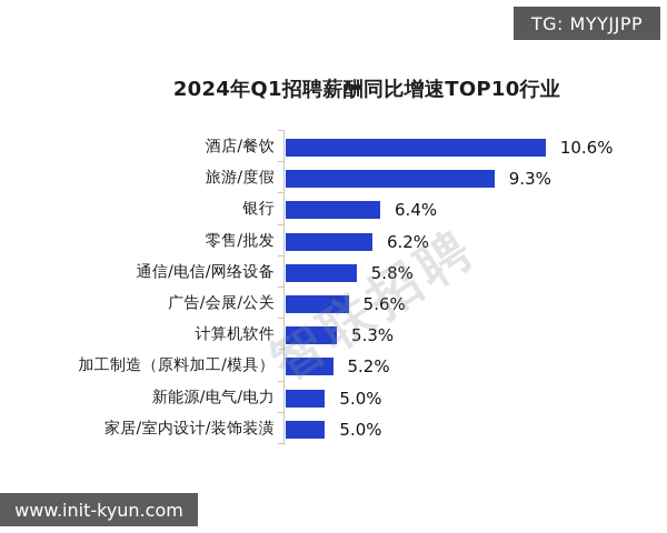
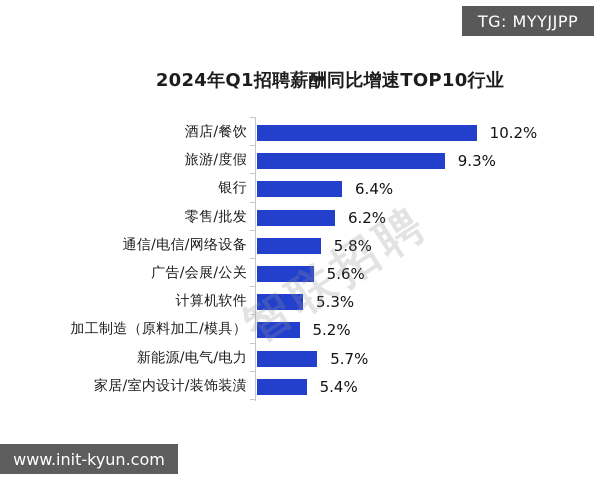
酒店/餐饮: 10.6% -> 10.2%
新能源/电气/电力: 5.0% -> 5.7%
家居/室内设计/装饰装潢: 5.0% -> 5.4%
